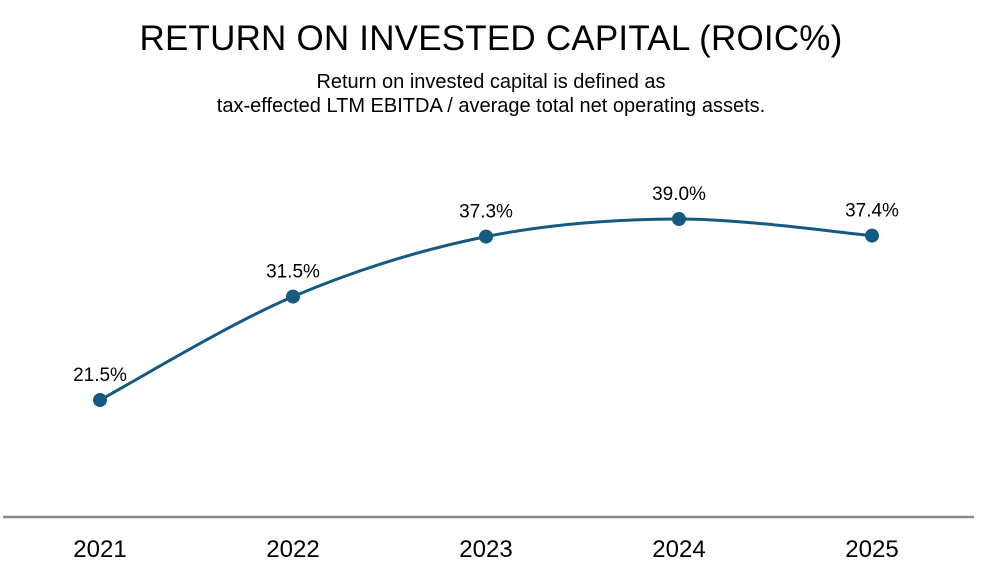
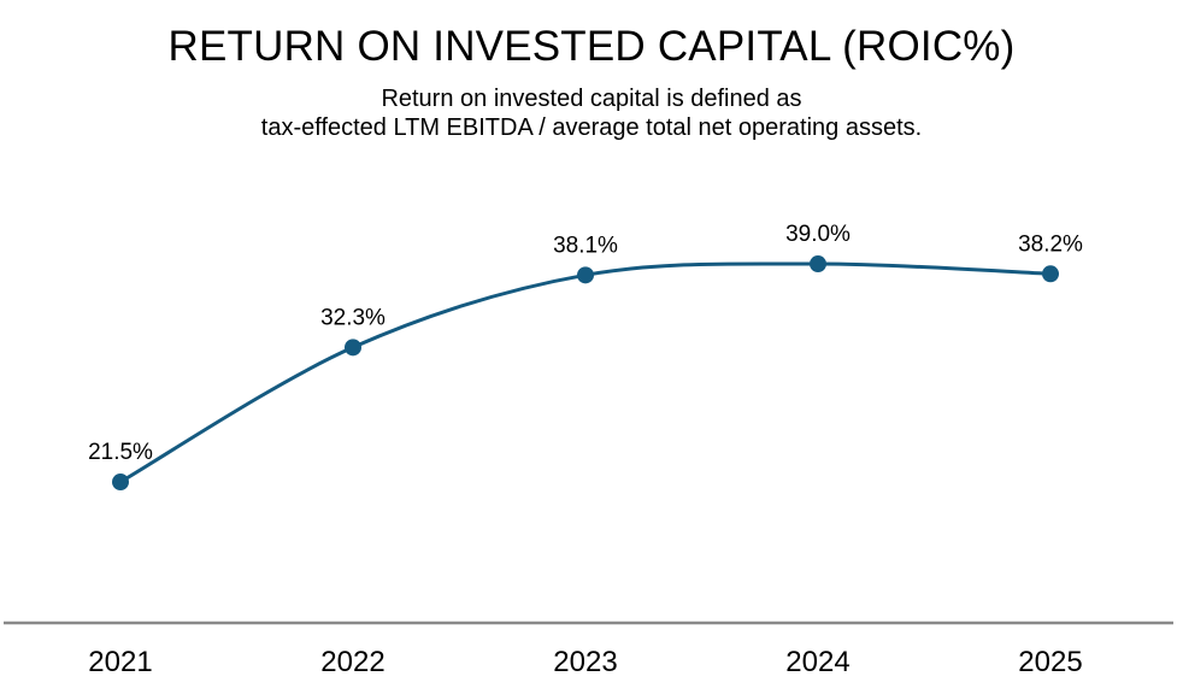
2022: 31.5% -> 32.3%
2023: 37.3% -> 38.1%
2025: 37.4% -> 38.2%
